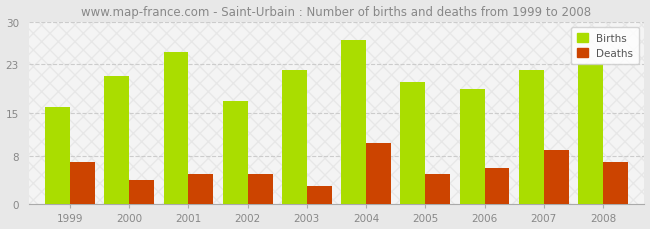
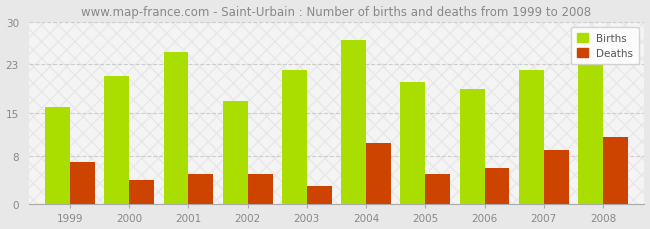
Deaths/2008: 7 -> 11
